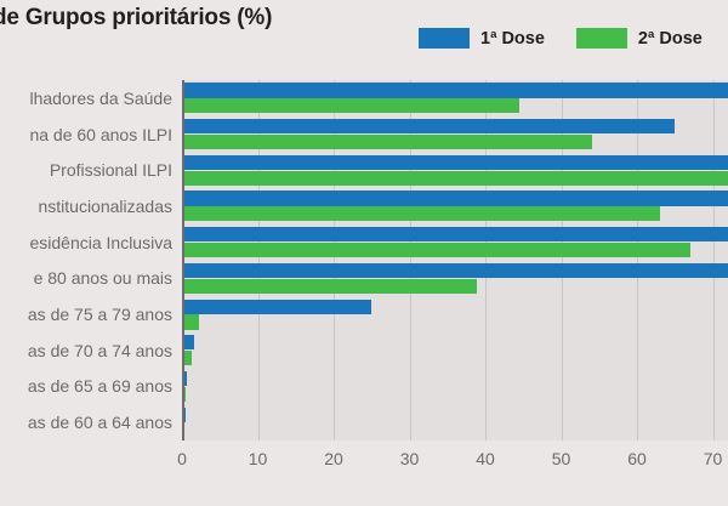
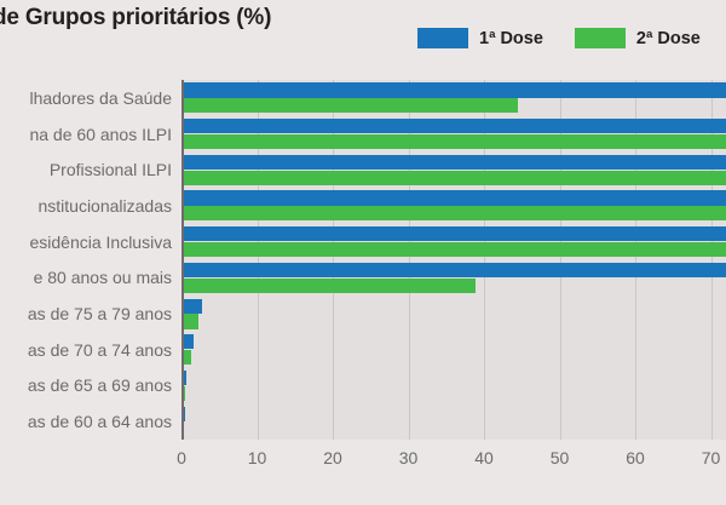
1ª Dose/na de 60 anos ILPI: 65 -> 72
2ª Dose/na de 60 anos ILPI: 54 -> 72
2ª Dose/nstitucionalizadas: 63 -> 72
2ª Dose/esidência Inclusiva: 67 -> 72
1ª Dose/as de 75 a 79 anos: 25 -> 3
